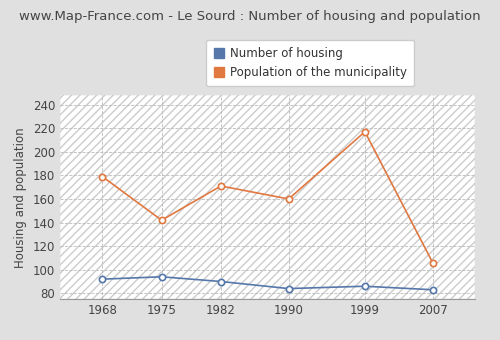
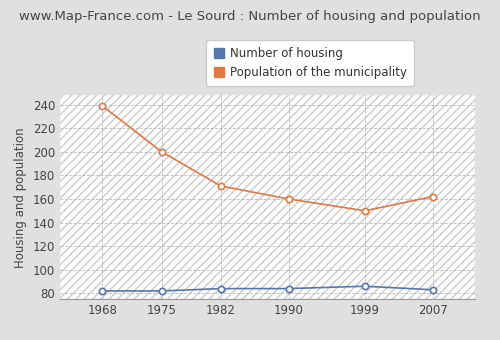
Number of housing/1968: 92 -> 82
Population of the municipality/1968: 179 -> 239
Number of housing/1975: 94 -> 82
Population of the municipality/1975: 142 -> 200
Number of housing/1982: 90 -> 84
Population of the municipality/1999: 217 -> 150
Population of the municipality/2007: 106 -> 162
